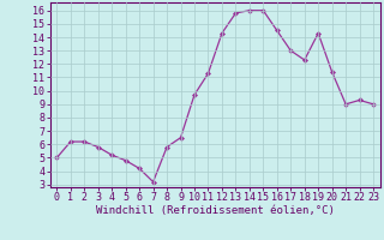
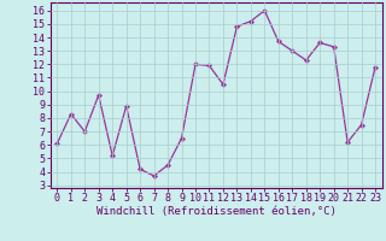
0: 5.0 -> 6.1
1: 6.2 -> 8.3
2: 6.2 -> 7.0
3: 5.8 -> 9.7
5: 4.8 -> 8.9
7: 3.2 -> 3.7
8: 5.8 -> 4.5
10: 9.7 -> 12.0
11: 11.3 -> 11.9
12: 14.3 -> 10.5
13: 15.8 -> 14.8
14: 16.0 -> 15.2
16: 14.5 -> 13.7
19: 14.3 -> 13.6
20: 11.4 -> 13.3
21: 9.0 -> 6.2
22: 9.3 -> 7.5
23: 9.0 -> 11.8
